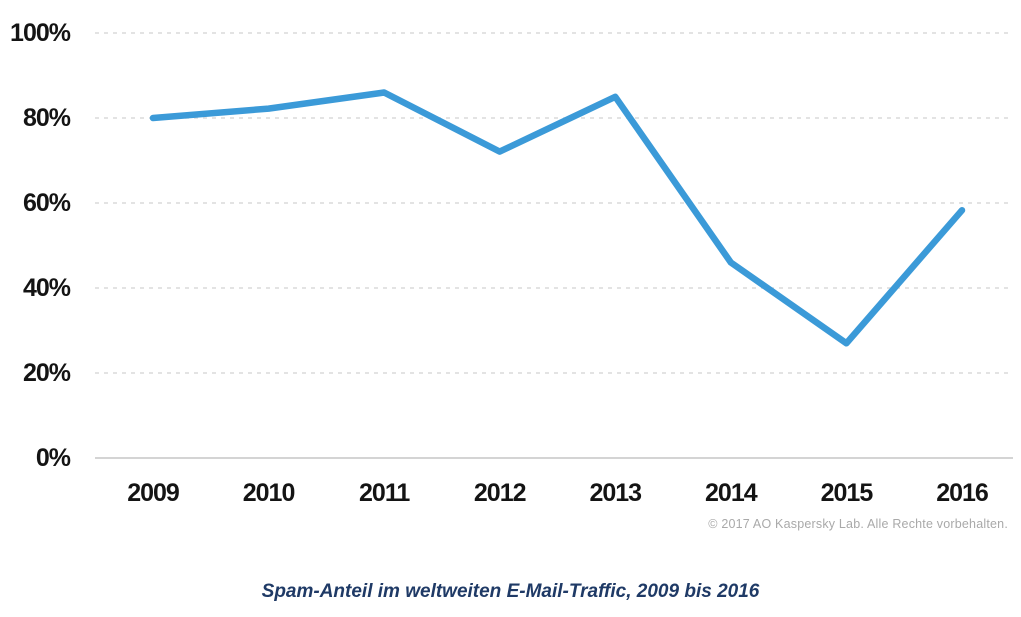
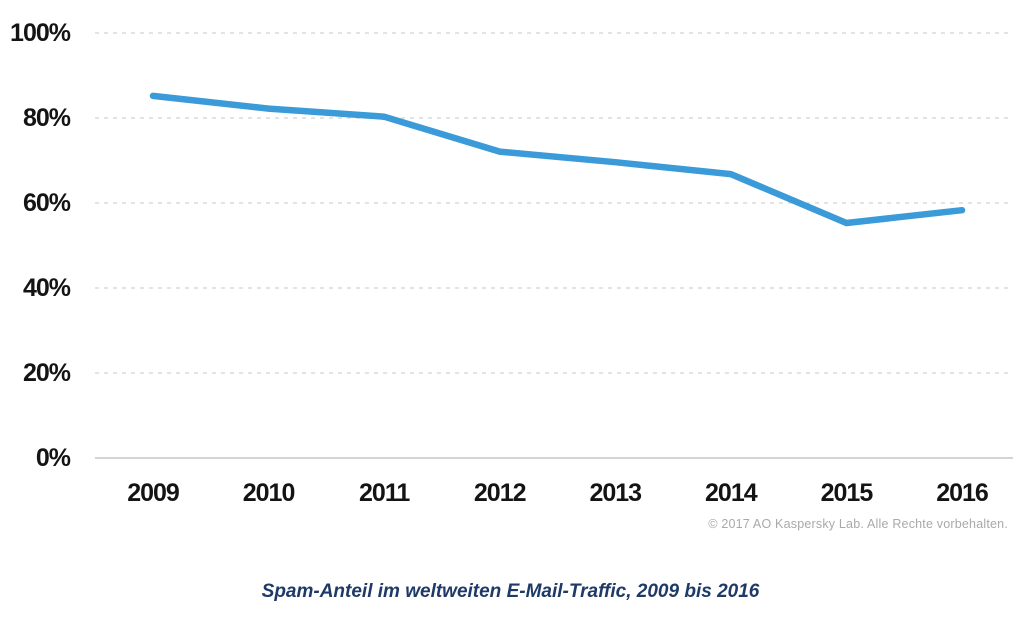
2009: 80% -> 85%
2011: 86% -> 80%
2013: 85% -> 70%
2014: 46% -> 67%
2015: 27% -> 55%
